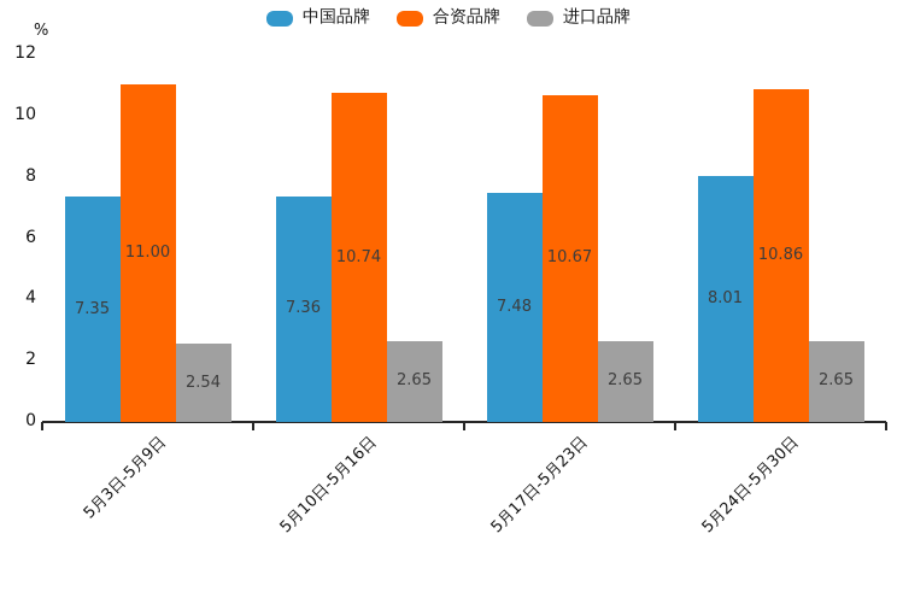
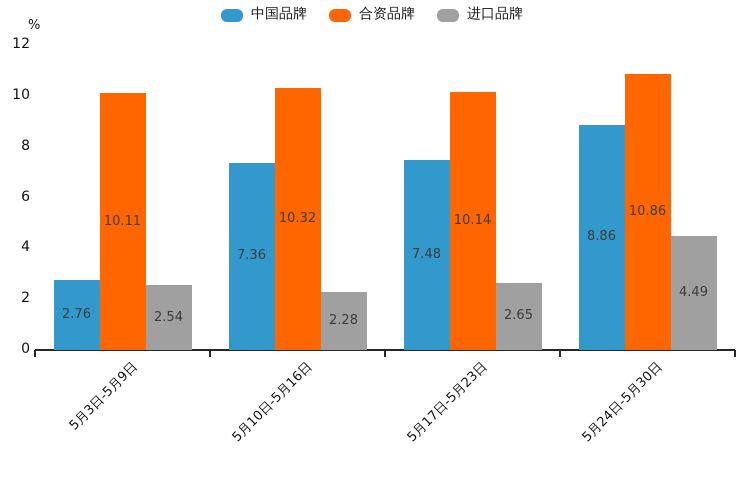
中国品牌/5月3日-5月9日: 7.35 -> 2.76
合资品牌/5月3日-5月9日: 11.00 -> 10.11
合资品牌/5月10日-5月16日: 10.74 -> 10.32
进口品牌/5月10日-5月16日: 2.65 -> 2.28
合资品牌/5月17日-5月23日: 10.67 -> 10.14
中国品牌/5月24日-5月30日: 8.01 -> 8.86
进口品牌/5月24日-5月30日: 2.65 -> 4.49
